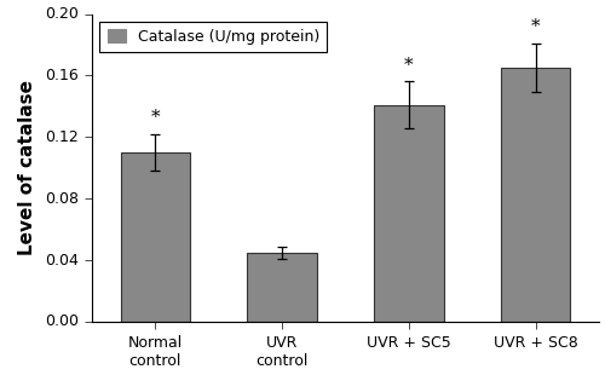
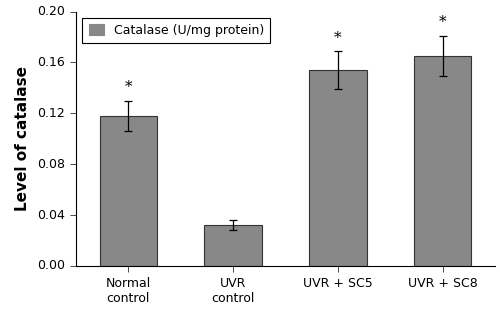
Normal control: 0.110 -> 0.118
UVR control: 0.045 -> 0.032
UVR + SC5: 0.141 -> 0.154
